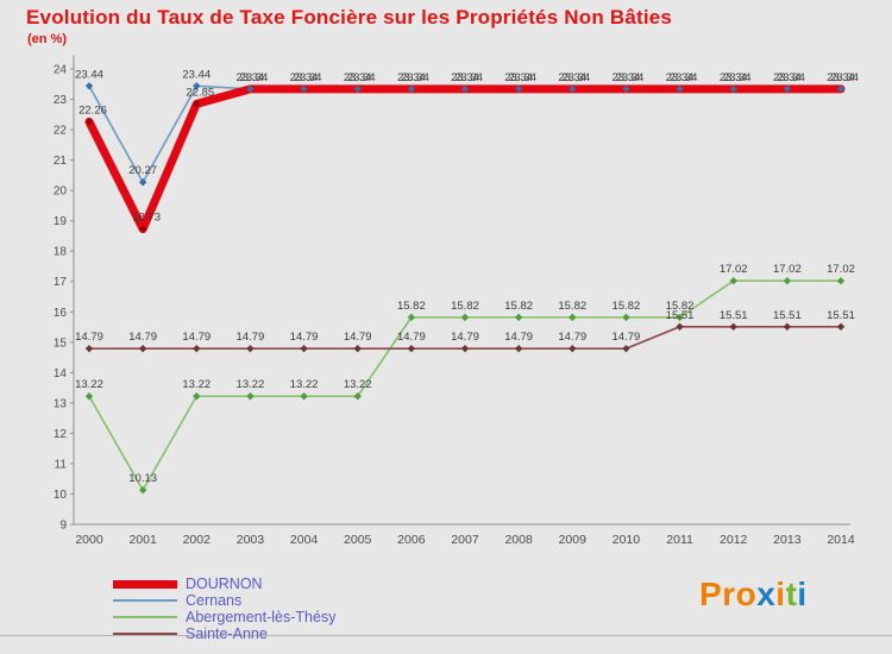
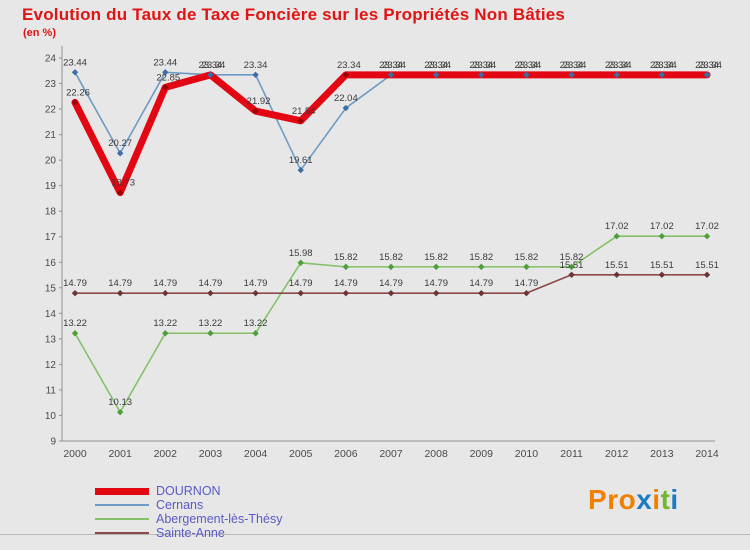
DOURNON/2004: 23.34 -> 21.92
DOURNON/2005: 23.34 -> 21.54
Cernans/2005: 23.34 -> 19.61
Abergement-lès-Thésy/2005: 13.22 -> 15.98
Cernans/2006: 23.34 -> 22.04
